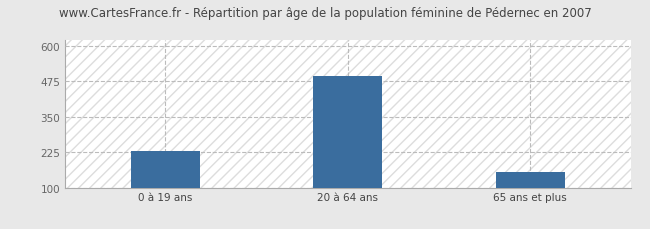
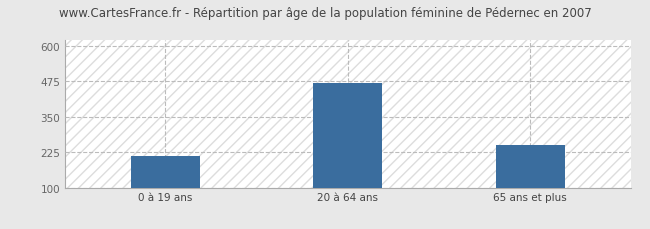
0 à 19 ans: 228 -> 210
20 à 64 ans: 493 -> 470
65 ans et plus: 155 -> 250
